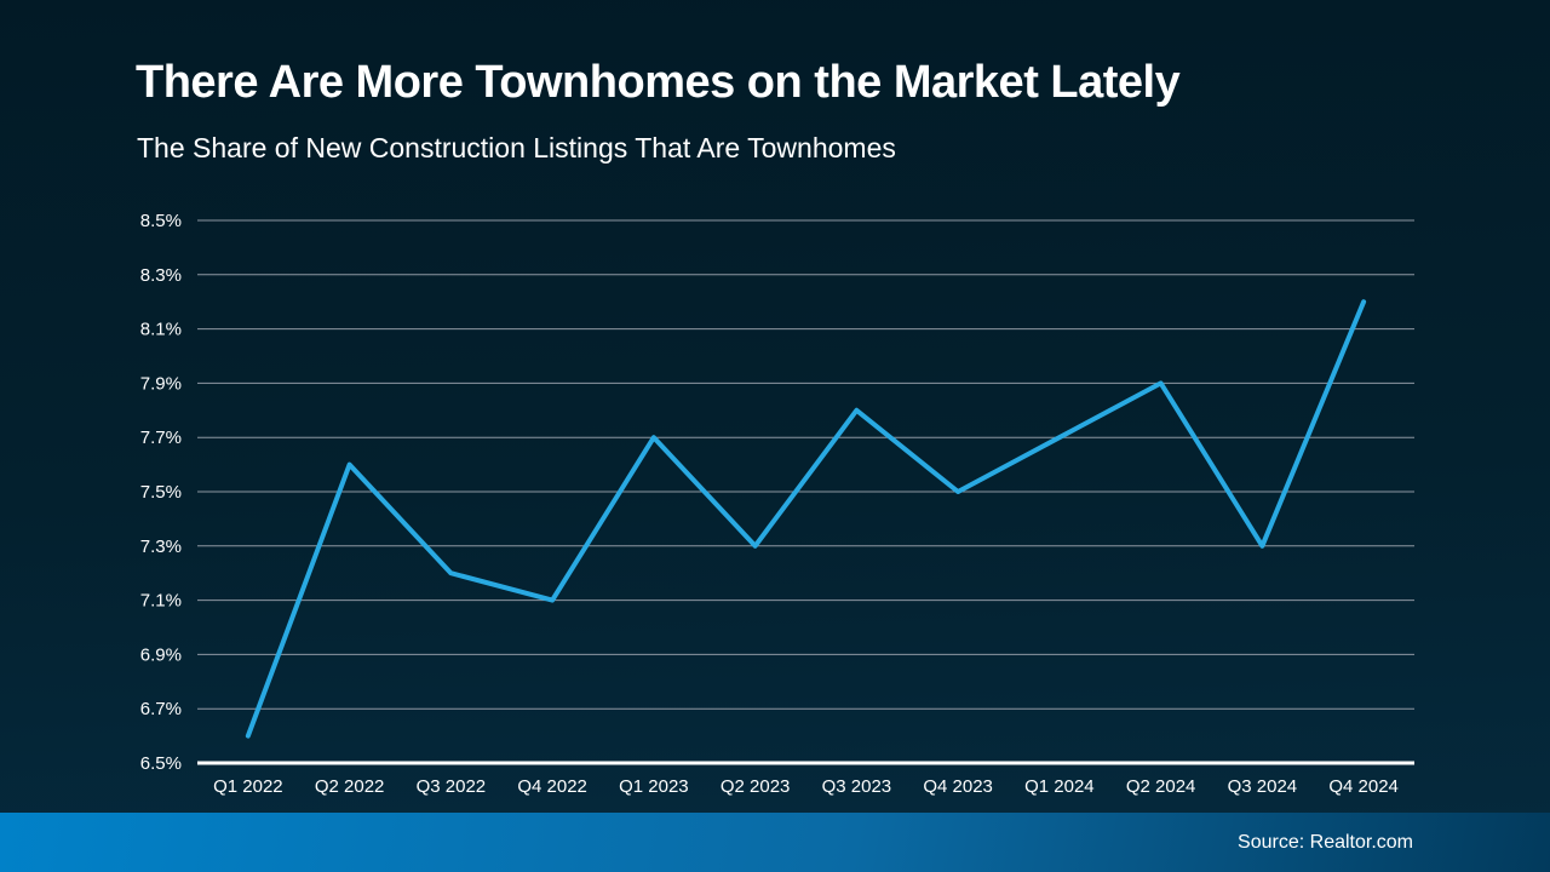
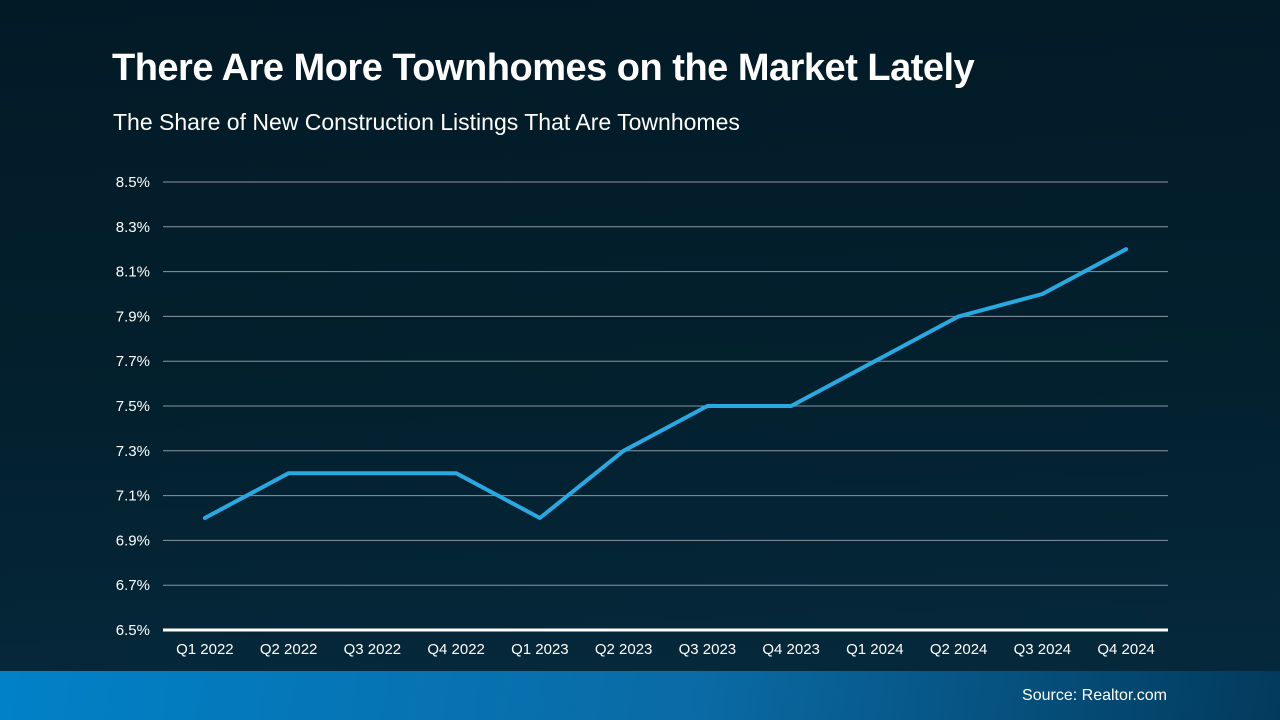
Q1 2022: 6.6% -> 7.0%
Q2 2022: 7.6% -> 7.2%
Q4 2022: 7.1% -> 7.2%
Q1 2023: 7.7% -> 7.0%
Q3 2023: 7.8% -> 7.5%
Q3 2024: 7.3% -> 8.0%
